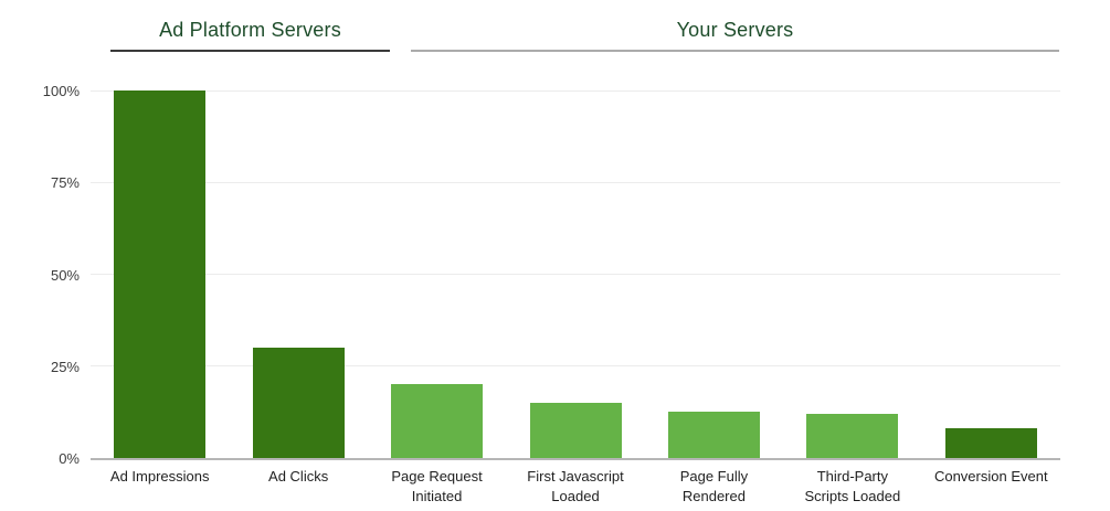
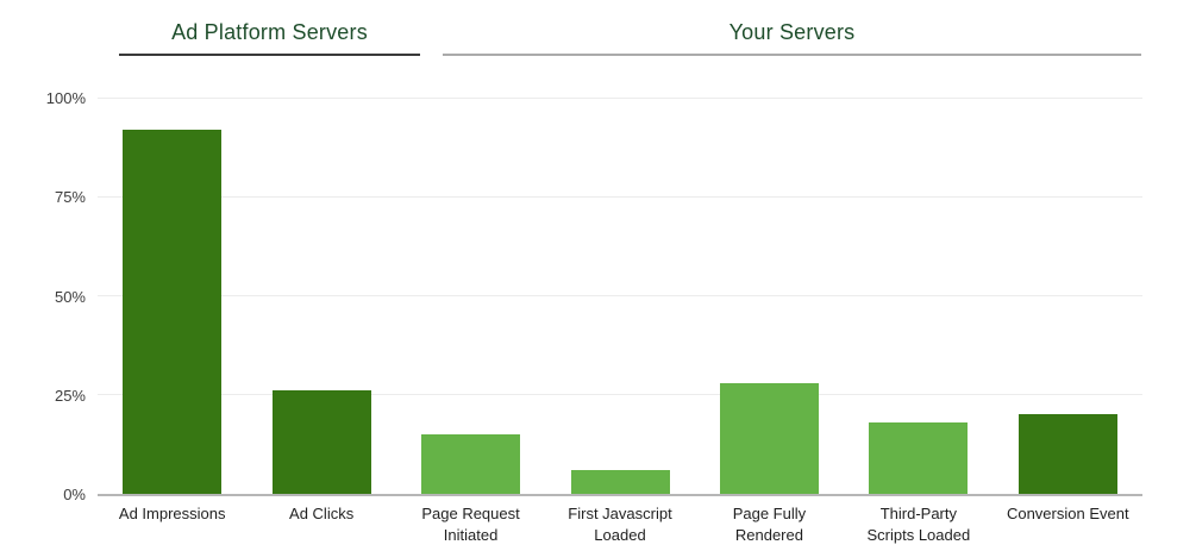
Ad Impressions: 100% -> 92%
Ad Clicks: 30% -> 26%
Page Request Initiated: 20% -> 15%
First Javascript Loaded: 15% -> 6%
Page Fully Rendered: 12% -> 28%
Third-Party Scripts Loaded: 12% -> 18%
Conversion Event: 8% -> 20%
